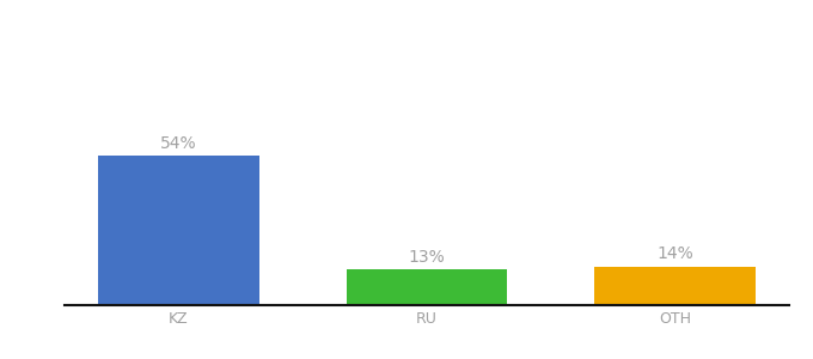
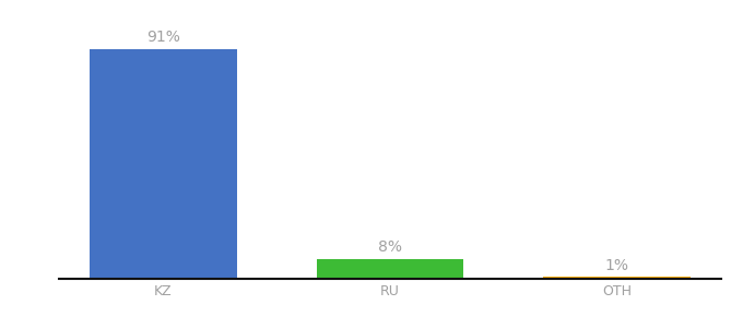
KZ: 54% -> 91%
RU: 13% -> 8%
OTH: 14% -> 1%
